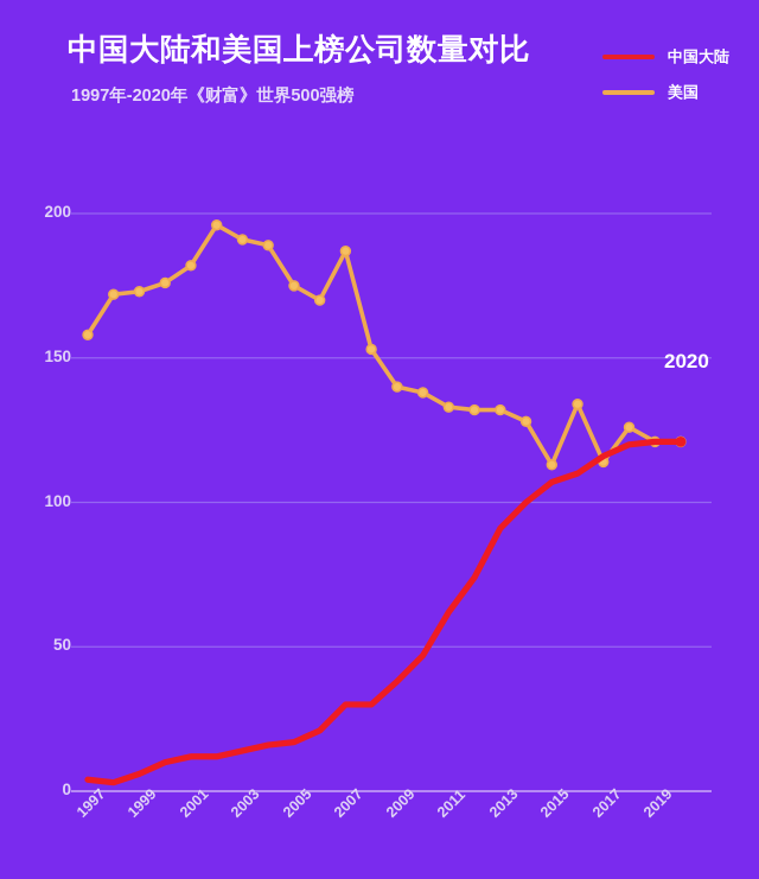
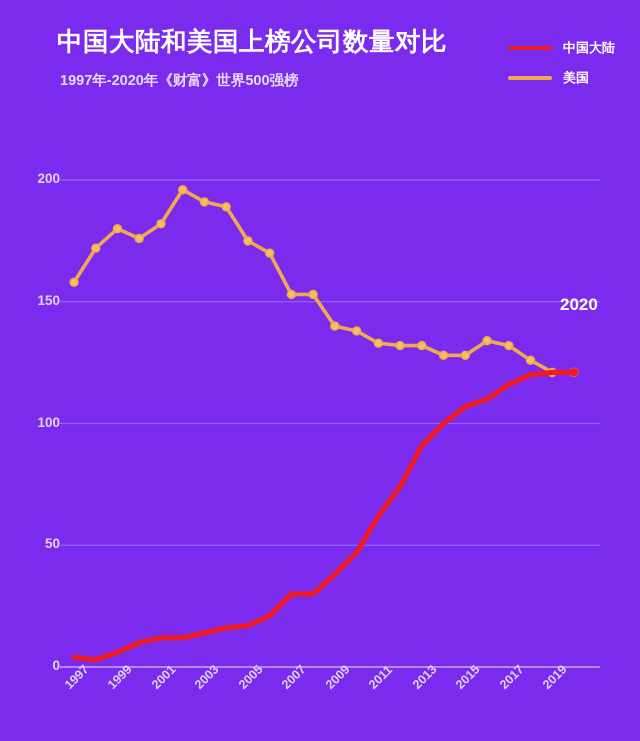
美国/1999: 173 -> 180
美国/2007: 187 -> 153
美国/2015: 113 -> 128
美国/2017: 114 -> 132
